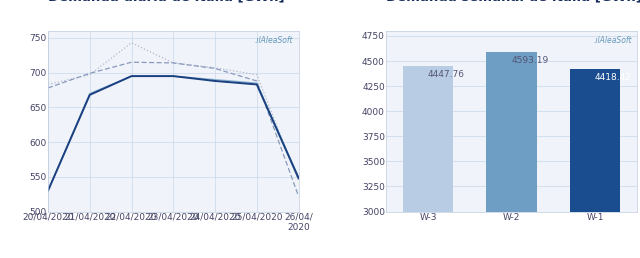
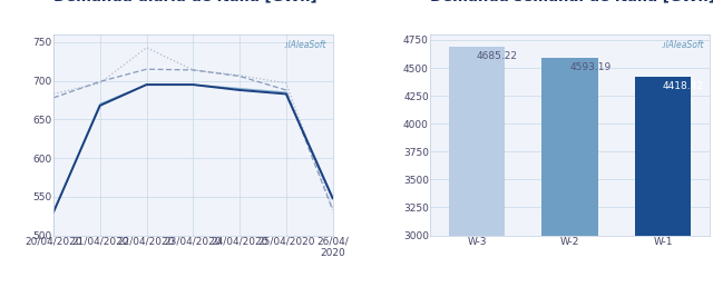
W-3/26/04/ 2020: 544 -> 535
W-2/26/04/ 2020: 522 -> 533
W-3: 4447.76 -> 4685.22
